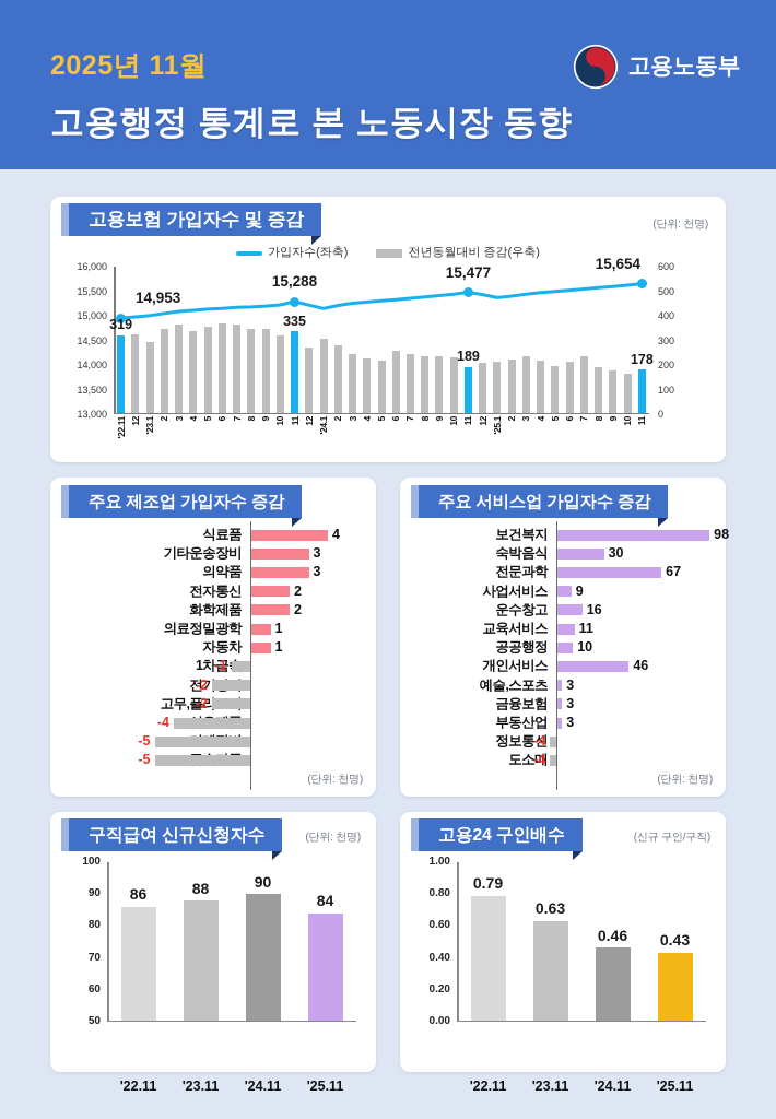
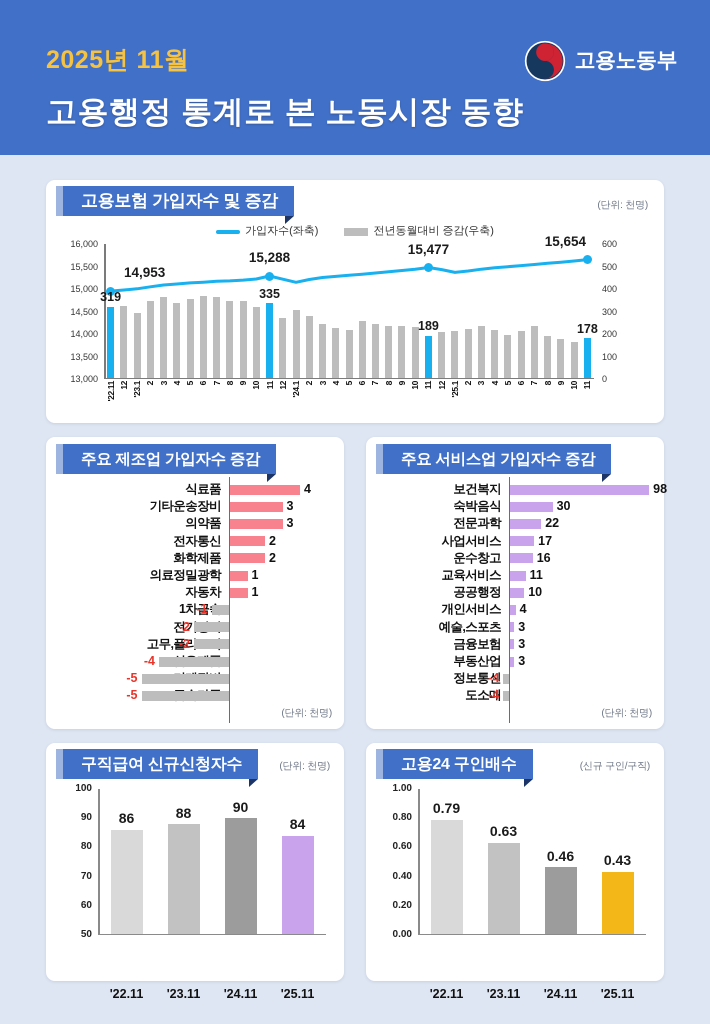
주요 서비스업 가입자수 증감/전문과학: 67 -> 22
주요 서비스업 가입자수 증감/사업서비스: 9 -> 17
주요 서비스업 가입자수 증감/개인서비스: 46 -> 4
